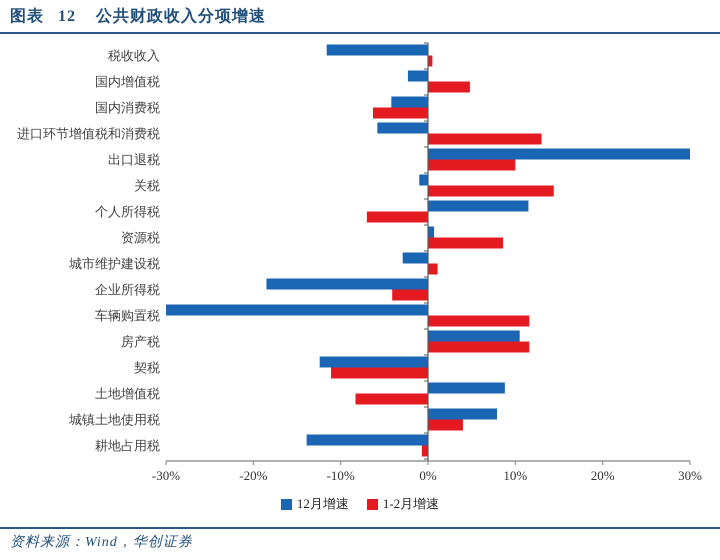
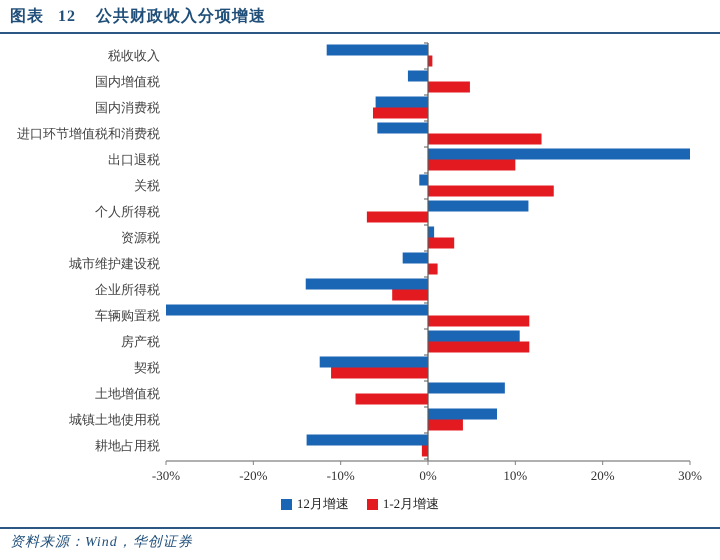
12月增速/国内消费税: -4% -> -6%
1-2月增速/资源税: 9% -> 3%
12月增速/企业所得税: -18% -> -14%
